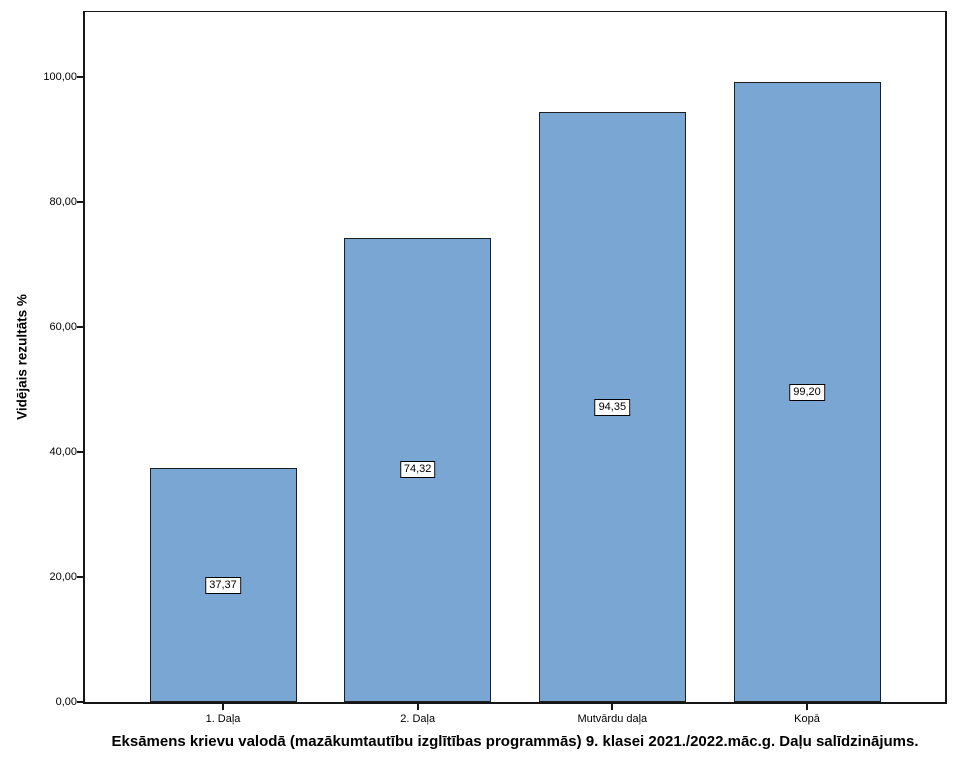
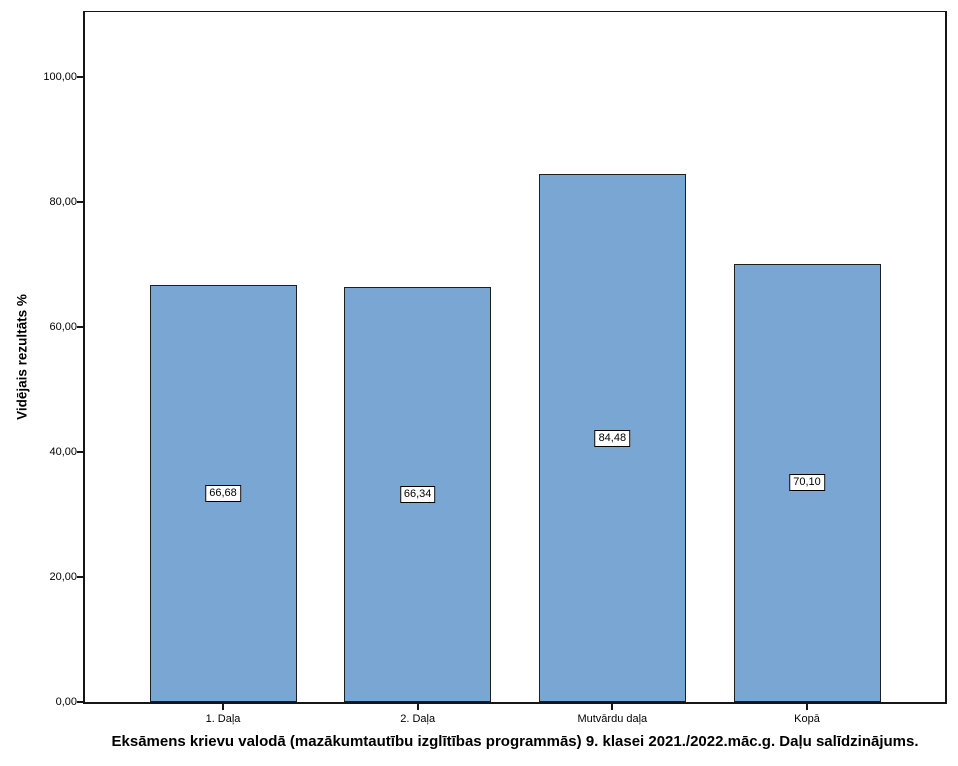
1. Daļa: 37,37 -> 66,68
2. Daļa: 74,32 -> 66,34
Mutvārdu daļa: 94,35 -> 84,48
Kopā: 99,20 -> 70,10
